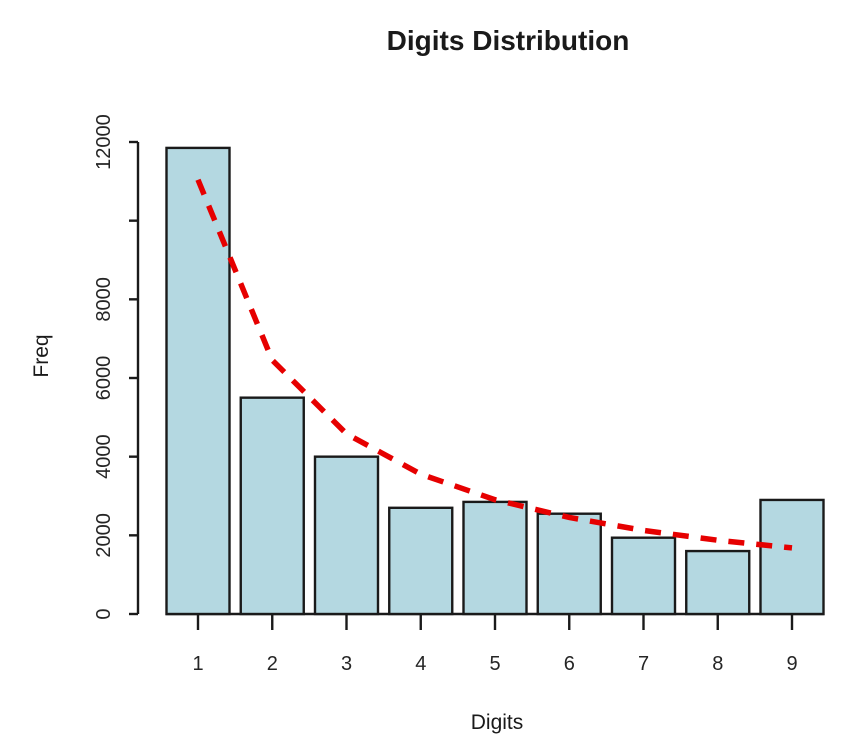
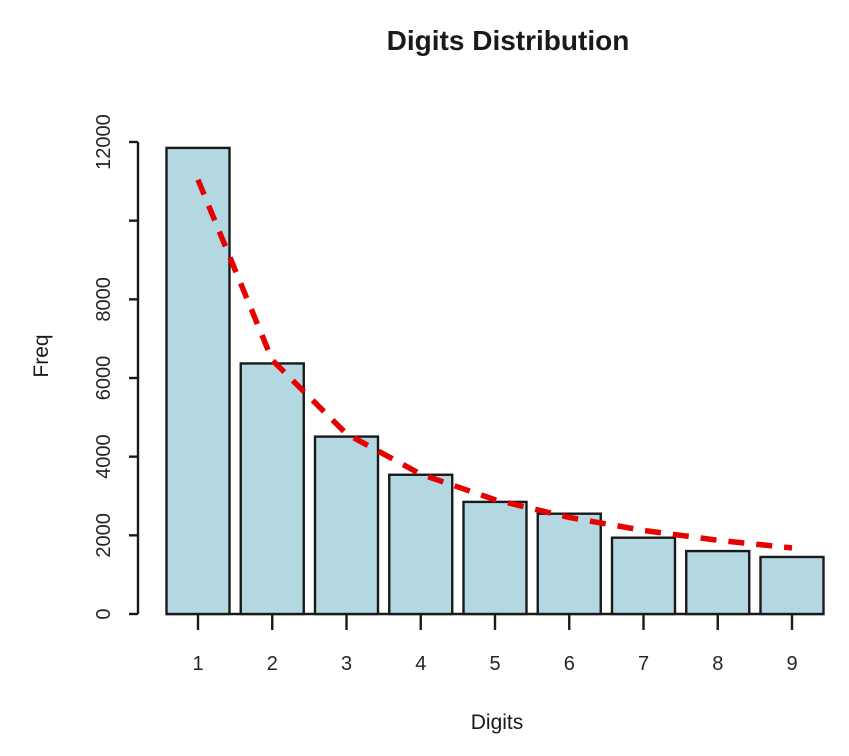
2: 5500 -> 6400
3: 4000 -> 4500
4: 2700 -> 3500
9: 2900 -> 1400
